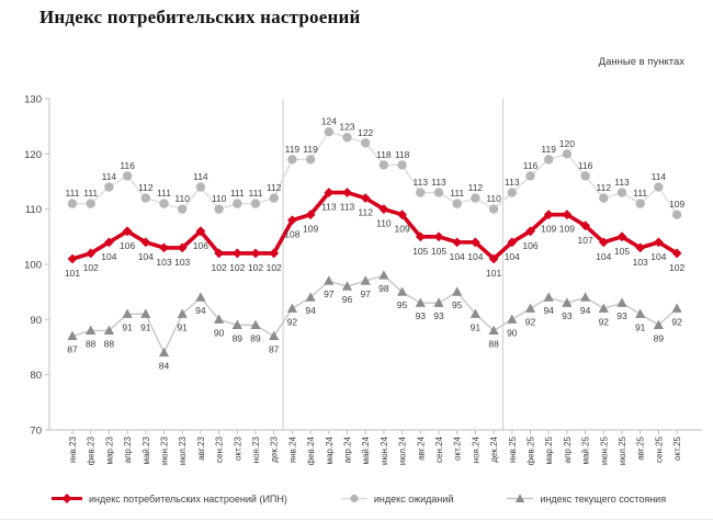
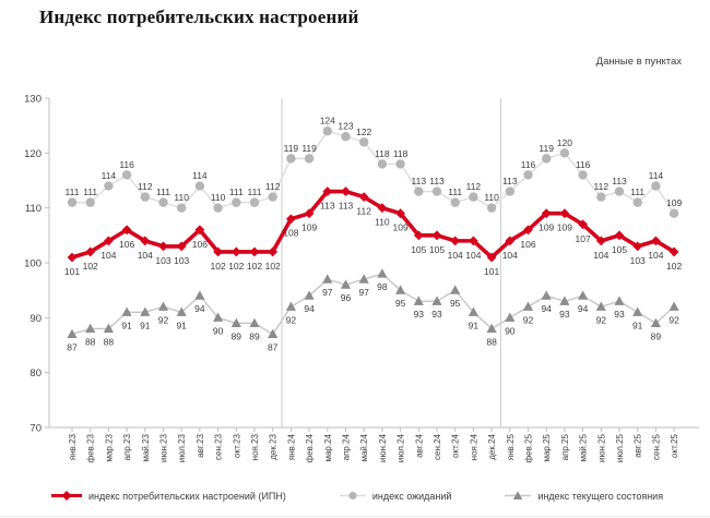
индекс текущего состояния/июн.23: 84 -> 92
